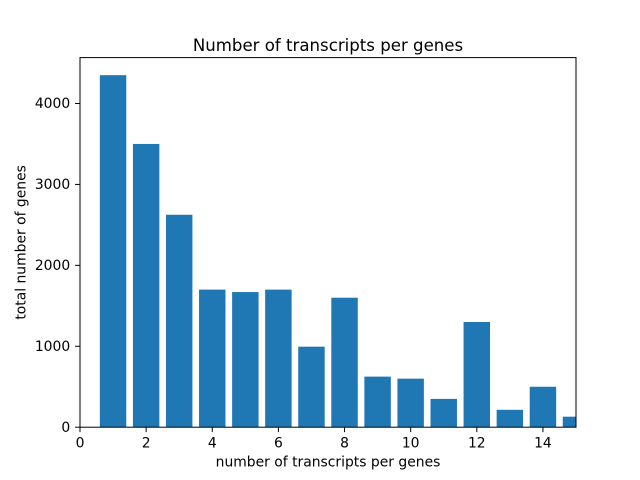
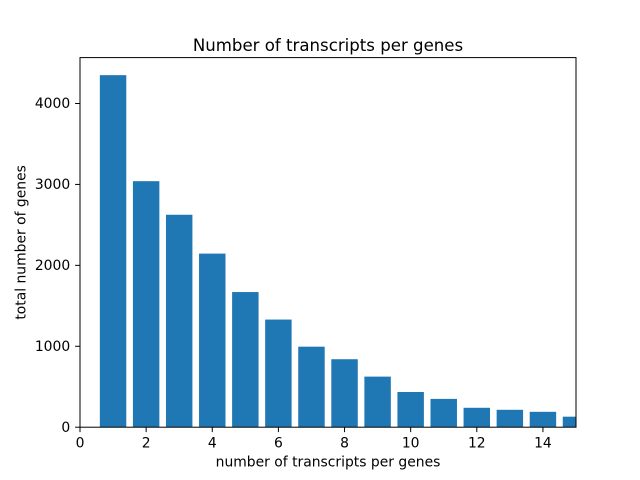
2: 3500 -> 3000
4: 1700 -> 2100
6: 1700 -> 1300
8: 1600 -> 800
10: 600 -> 400
12: 1300 -> 200
14: 500 -> 200
